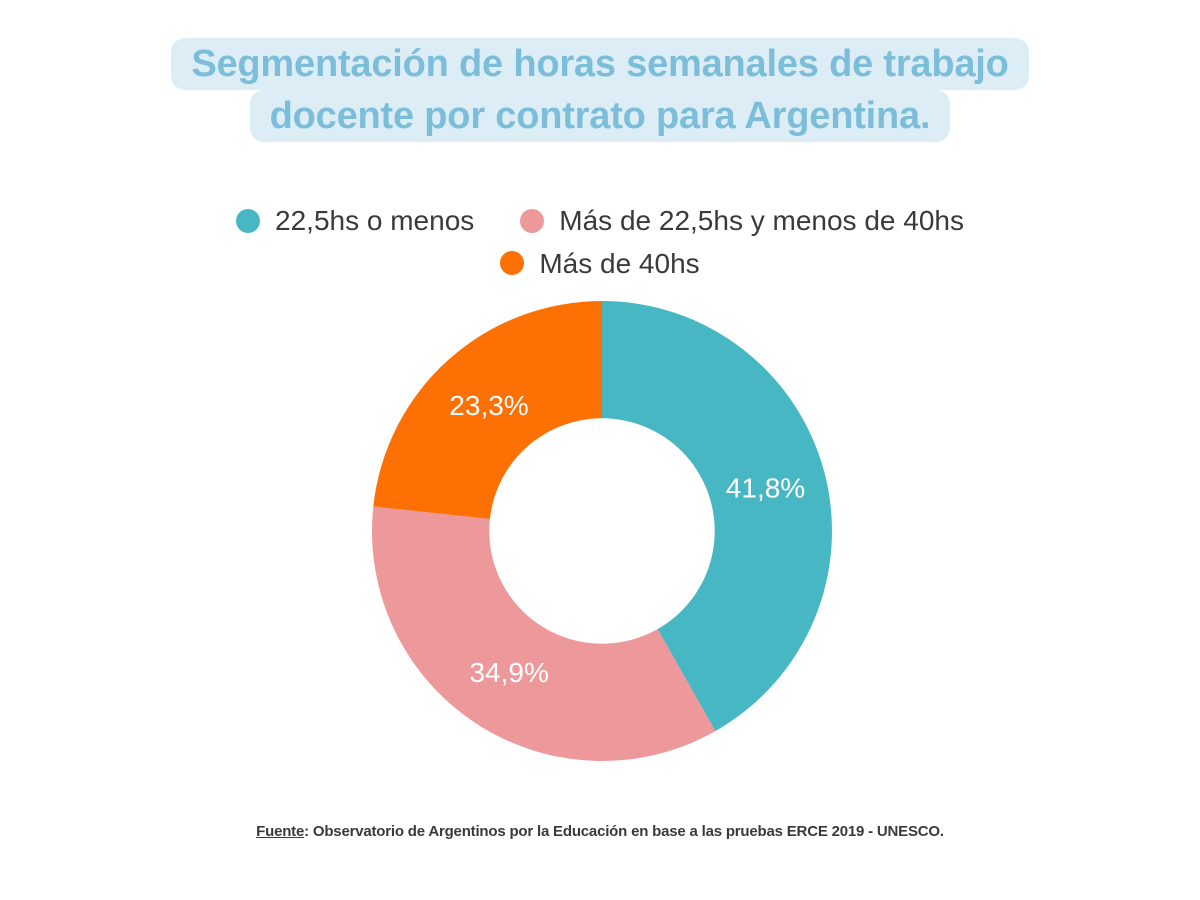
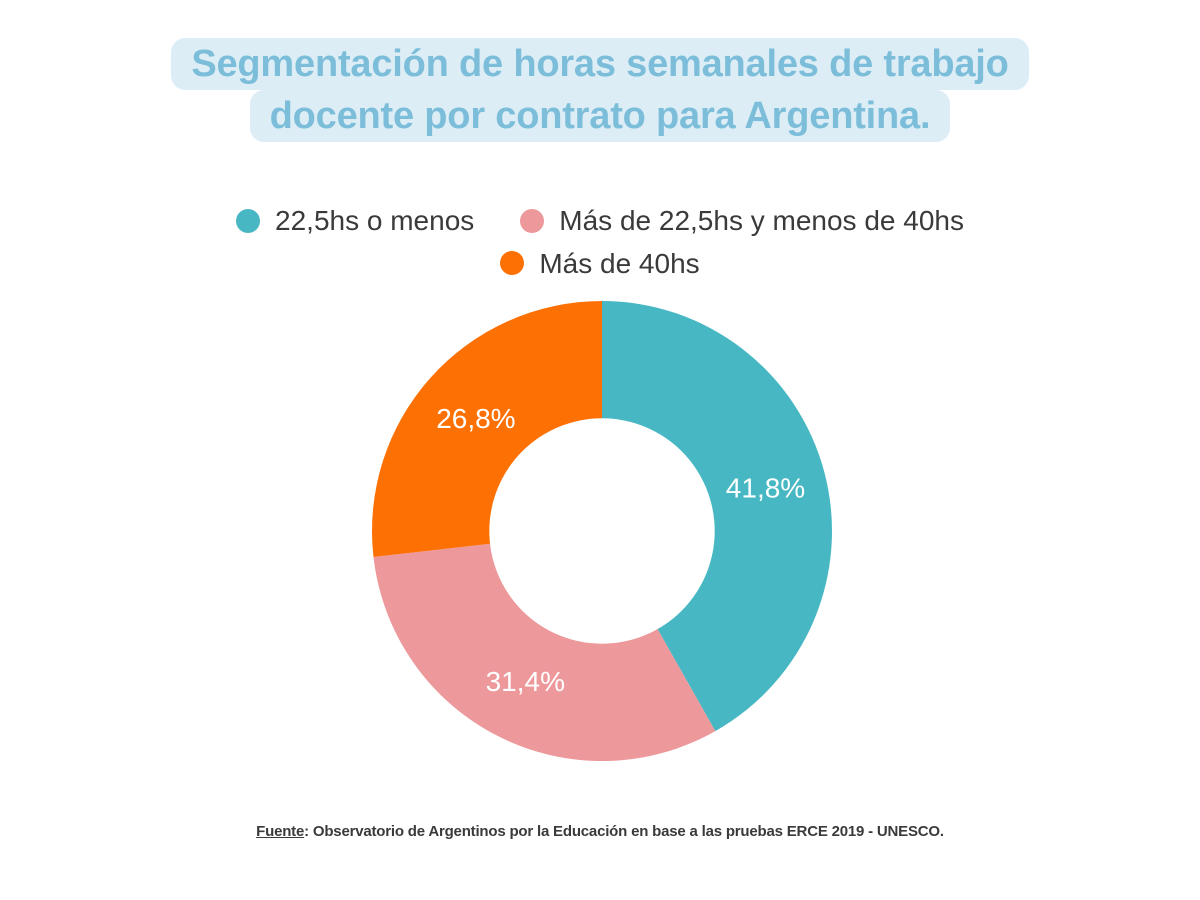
Más de 22,5hs y menos de 40hs: 34,9% -> 31,4%
Más de 40hs: 23,3% -> 26,8%
